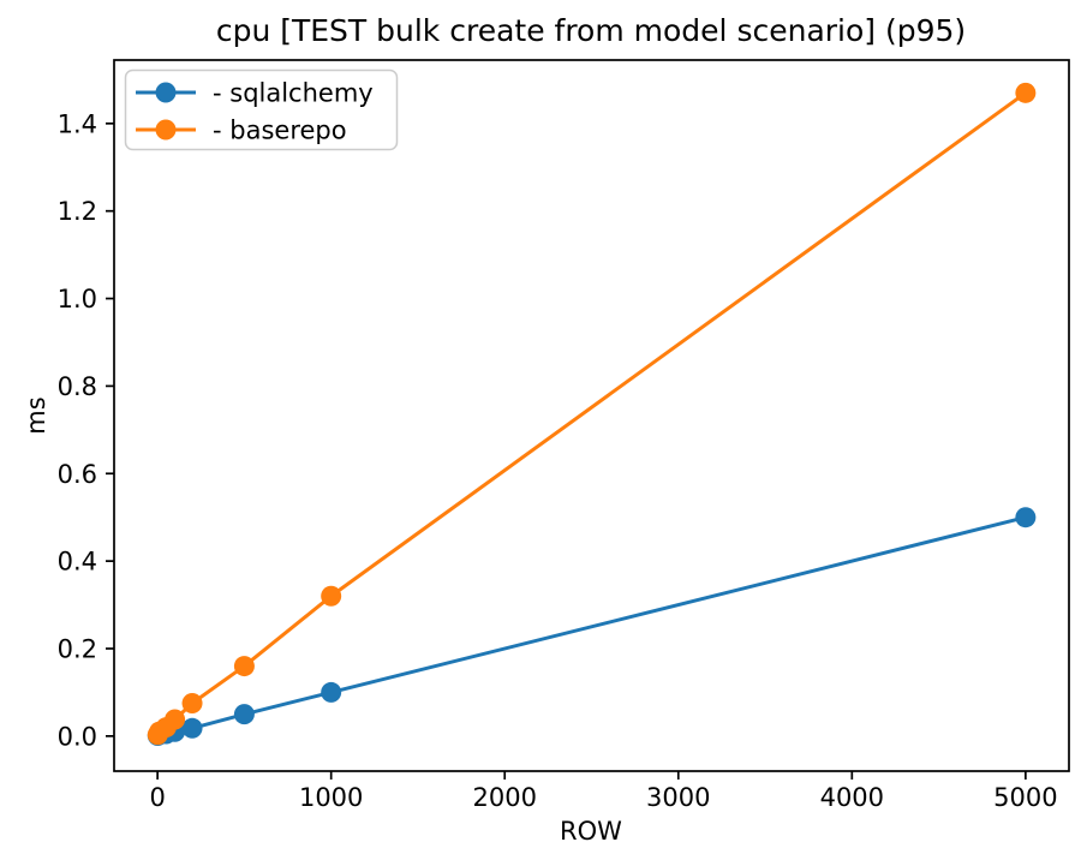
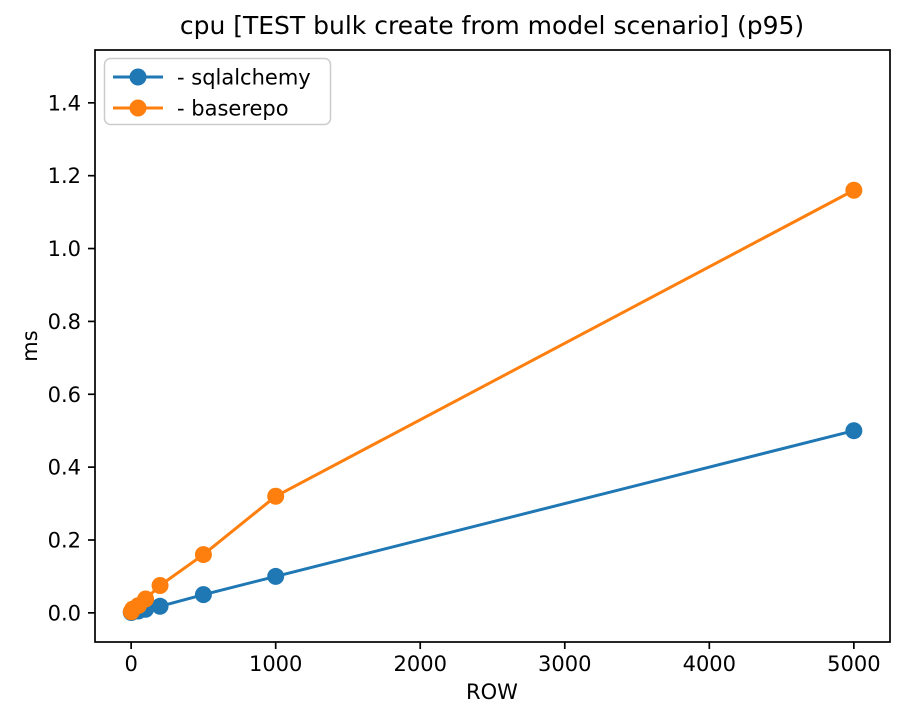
- baserepo/5000: 1.47 -> 1.16
